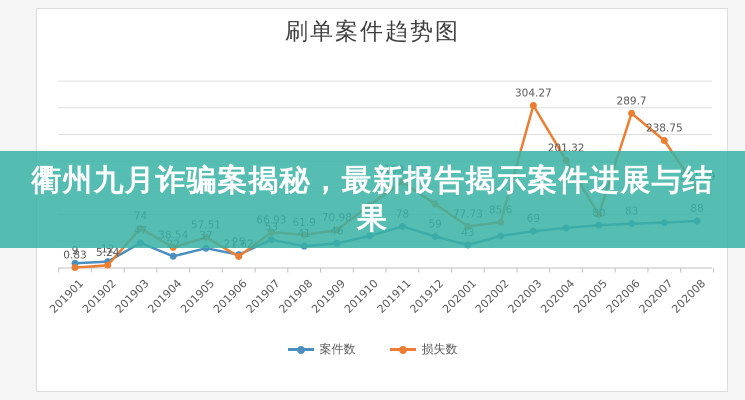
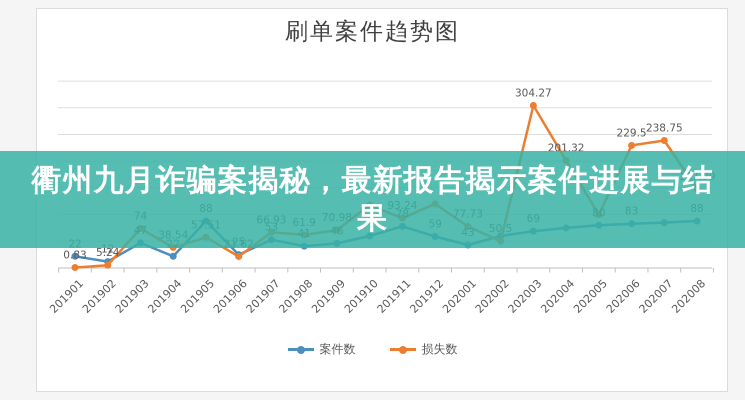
案件数/201901: 9 -> 22
案件数/201905: 37 -> 88
损失数/201911: 160.83 -> 93.24
损失数/202002: 85.6 -> 50.5
损失数/202006: 289.7 -> 229.5
